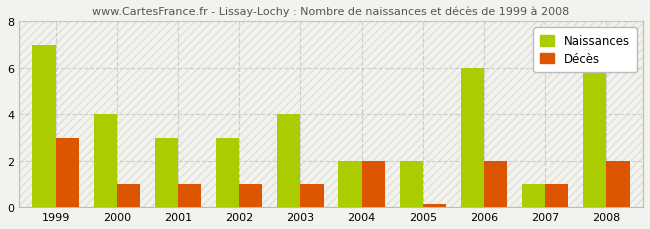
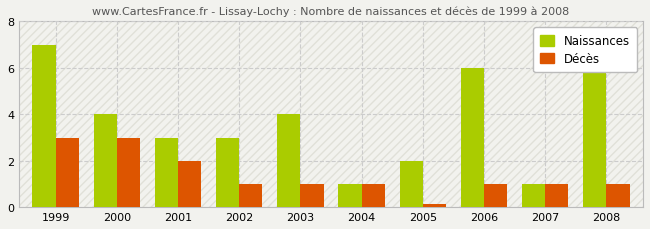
Décès/2000: 1.00 -> 3.00
Décès/2001: 1.00 -> 2.00
Naissances/2004: 2 -> 1
Décès/2004: 2.00 -> 1.00
Décès/2006: 2.00 -> 1.00
Décès/2008: 2.00 -> 1.00
